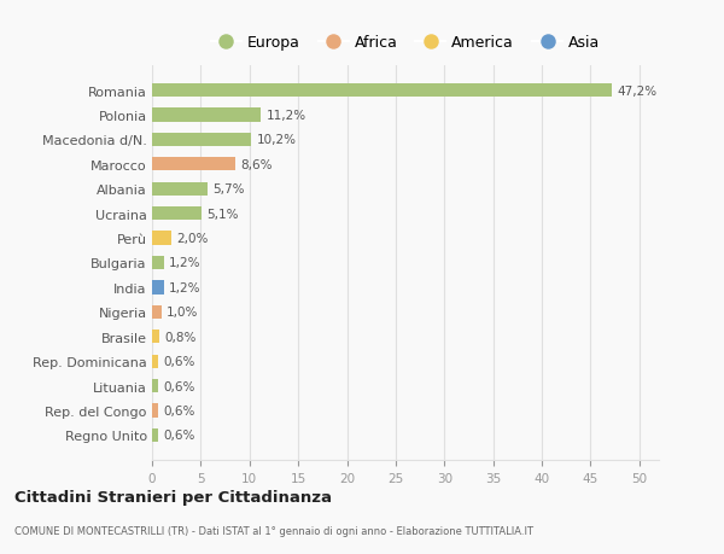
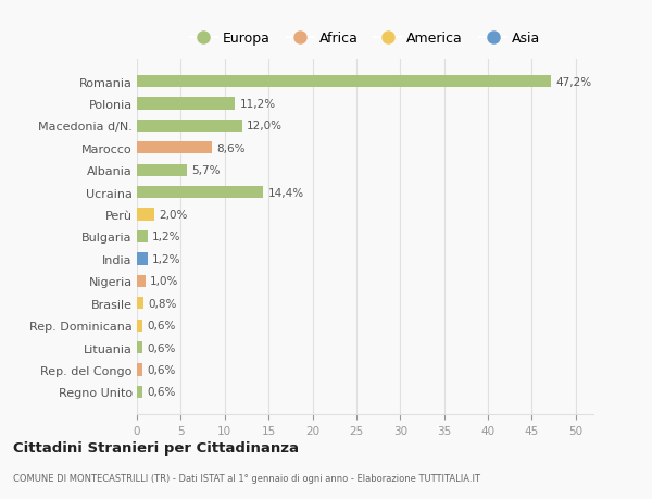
Macedonia d/N.: 10,2% -> 12,0%
Ucraina: 5,1% -> 14,4%
